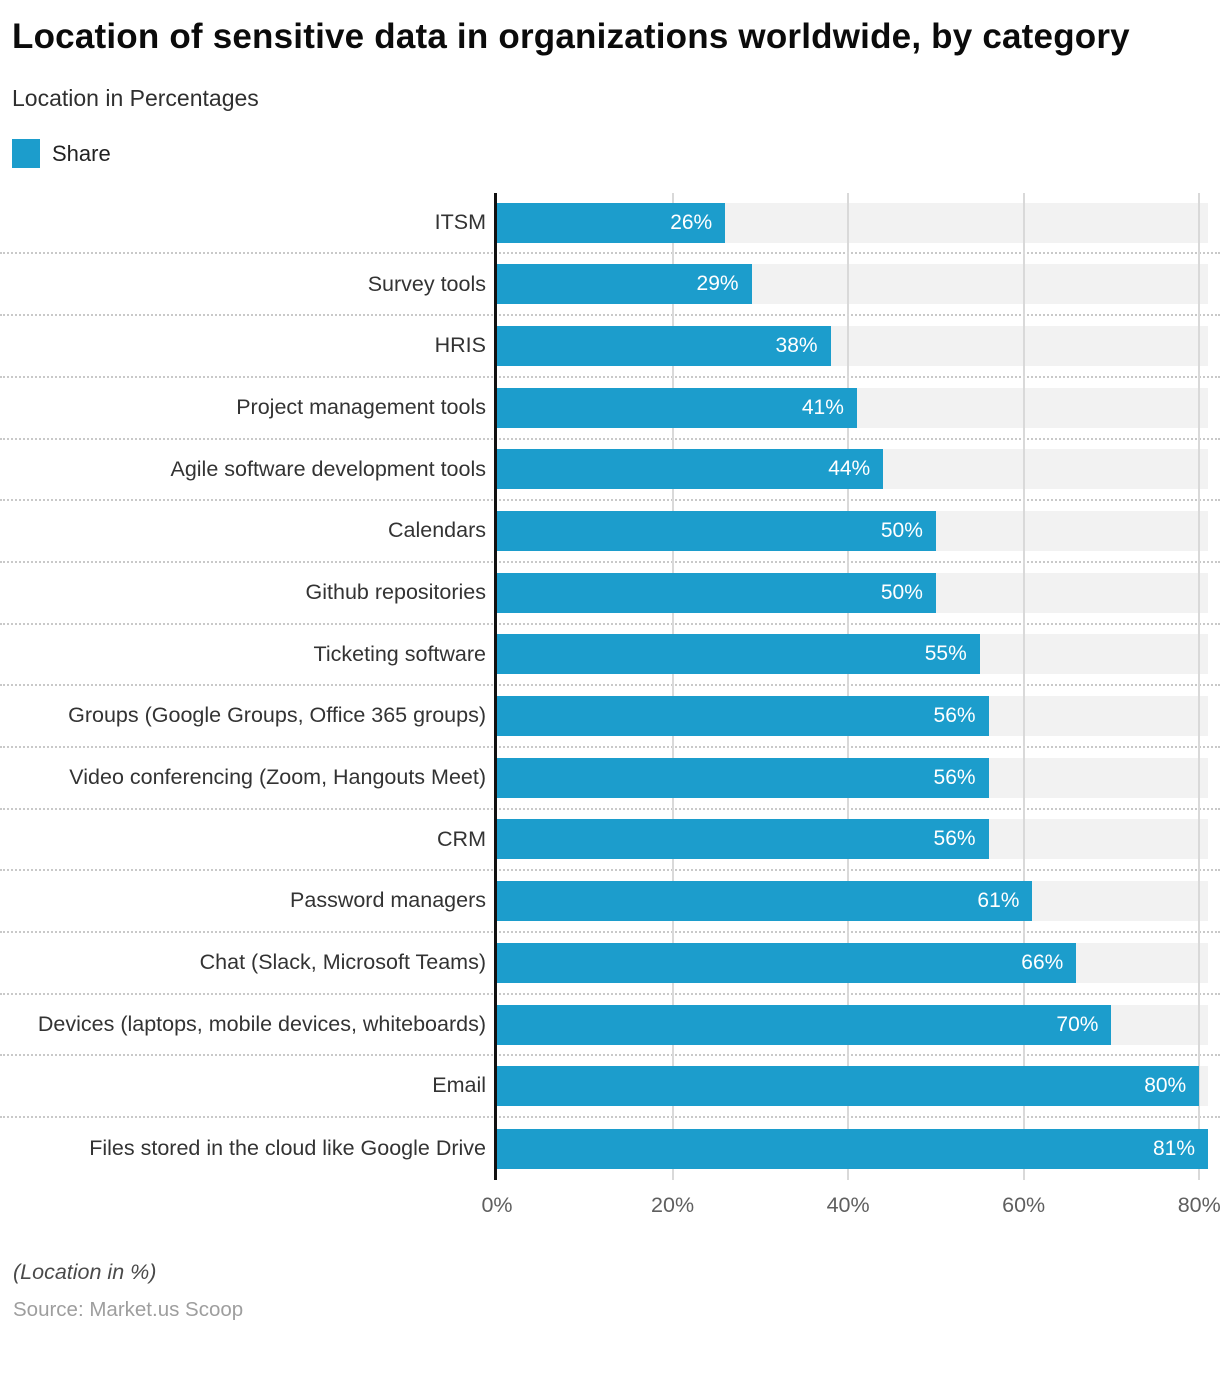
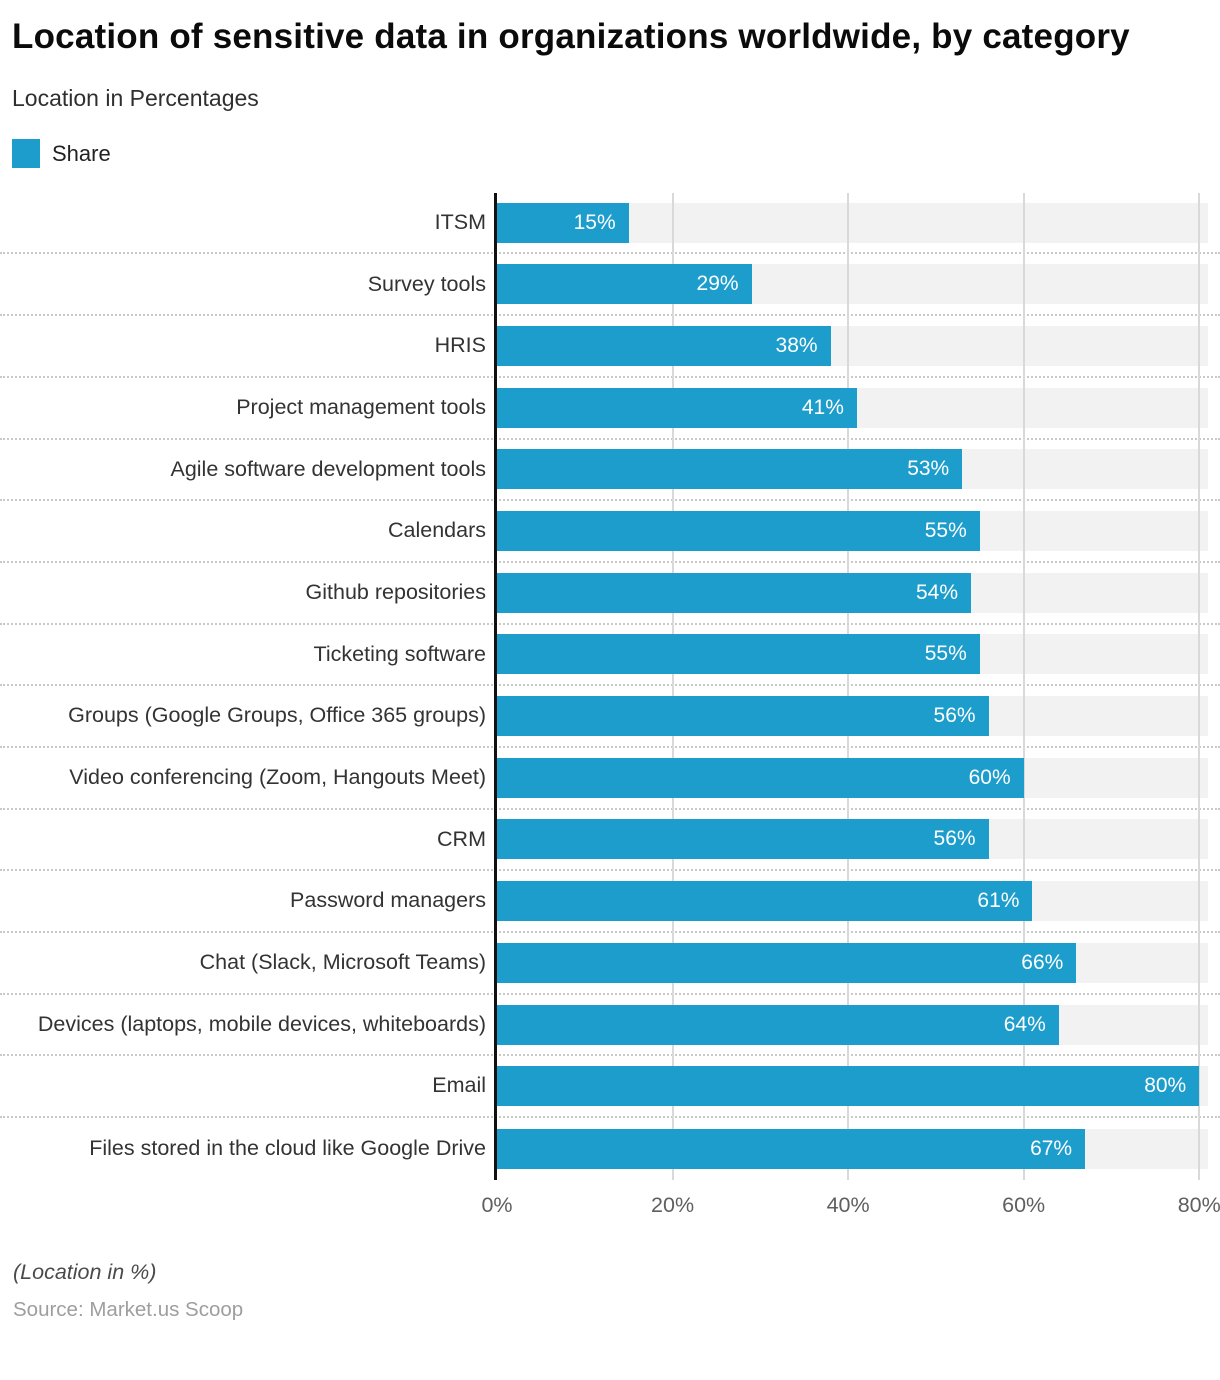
ITSM: 26% -> 15%
Agile software development tools: 44% -> 53%
Calendars: 50% -> 55%
Github repositories: 50% -> 54%
Video conferencing (Zoom, Hangouts Meet): 56% -> 60%
Devices (laptops, mobile devices, whiteboards): 70% -> 64%
Files stored in the cloud like Google Drive: 81% -> 67%
